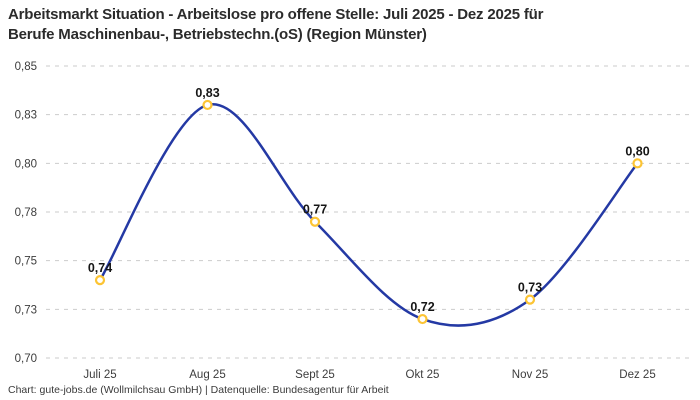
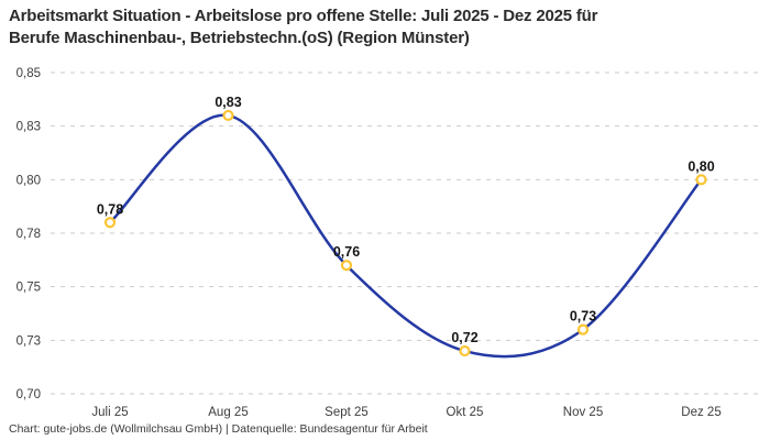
Juli 25: 0,74 -> 0,78
Sept 25: 0,77 -> 0,76
